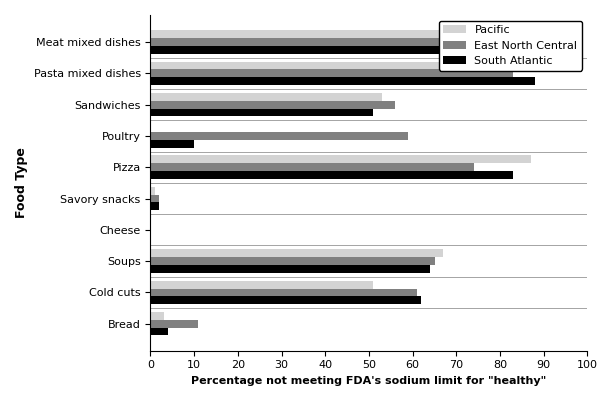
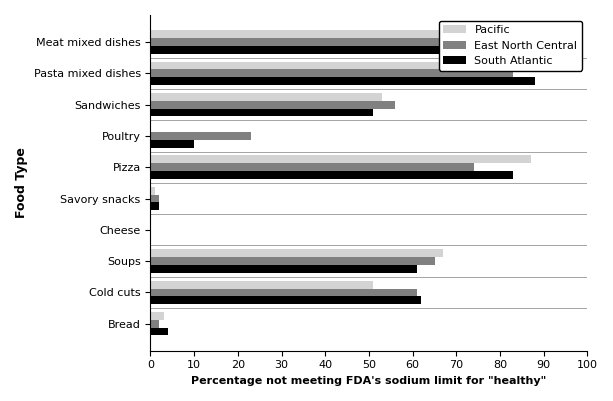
East North Central/Poultry: 59 -> 23
South Atlantic/Soups: 64 -> 61
East North Central/Bread: 11 -> 2
